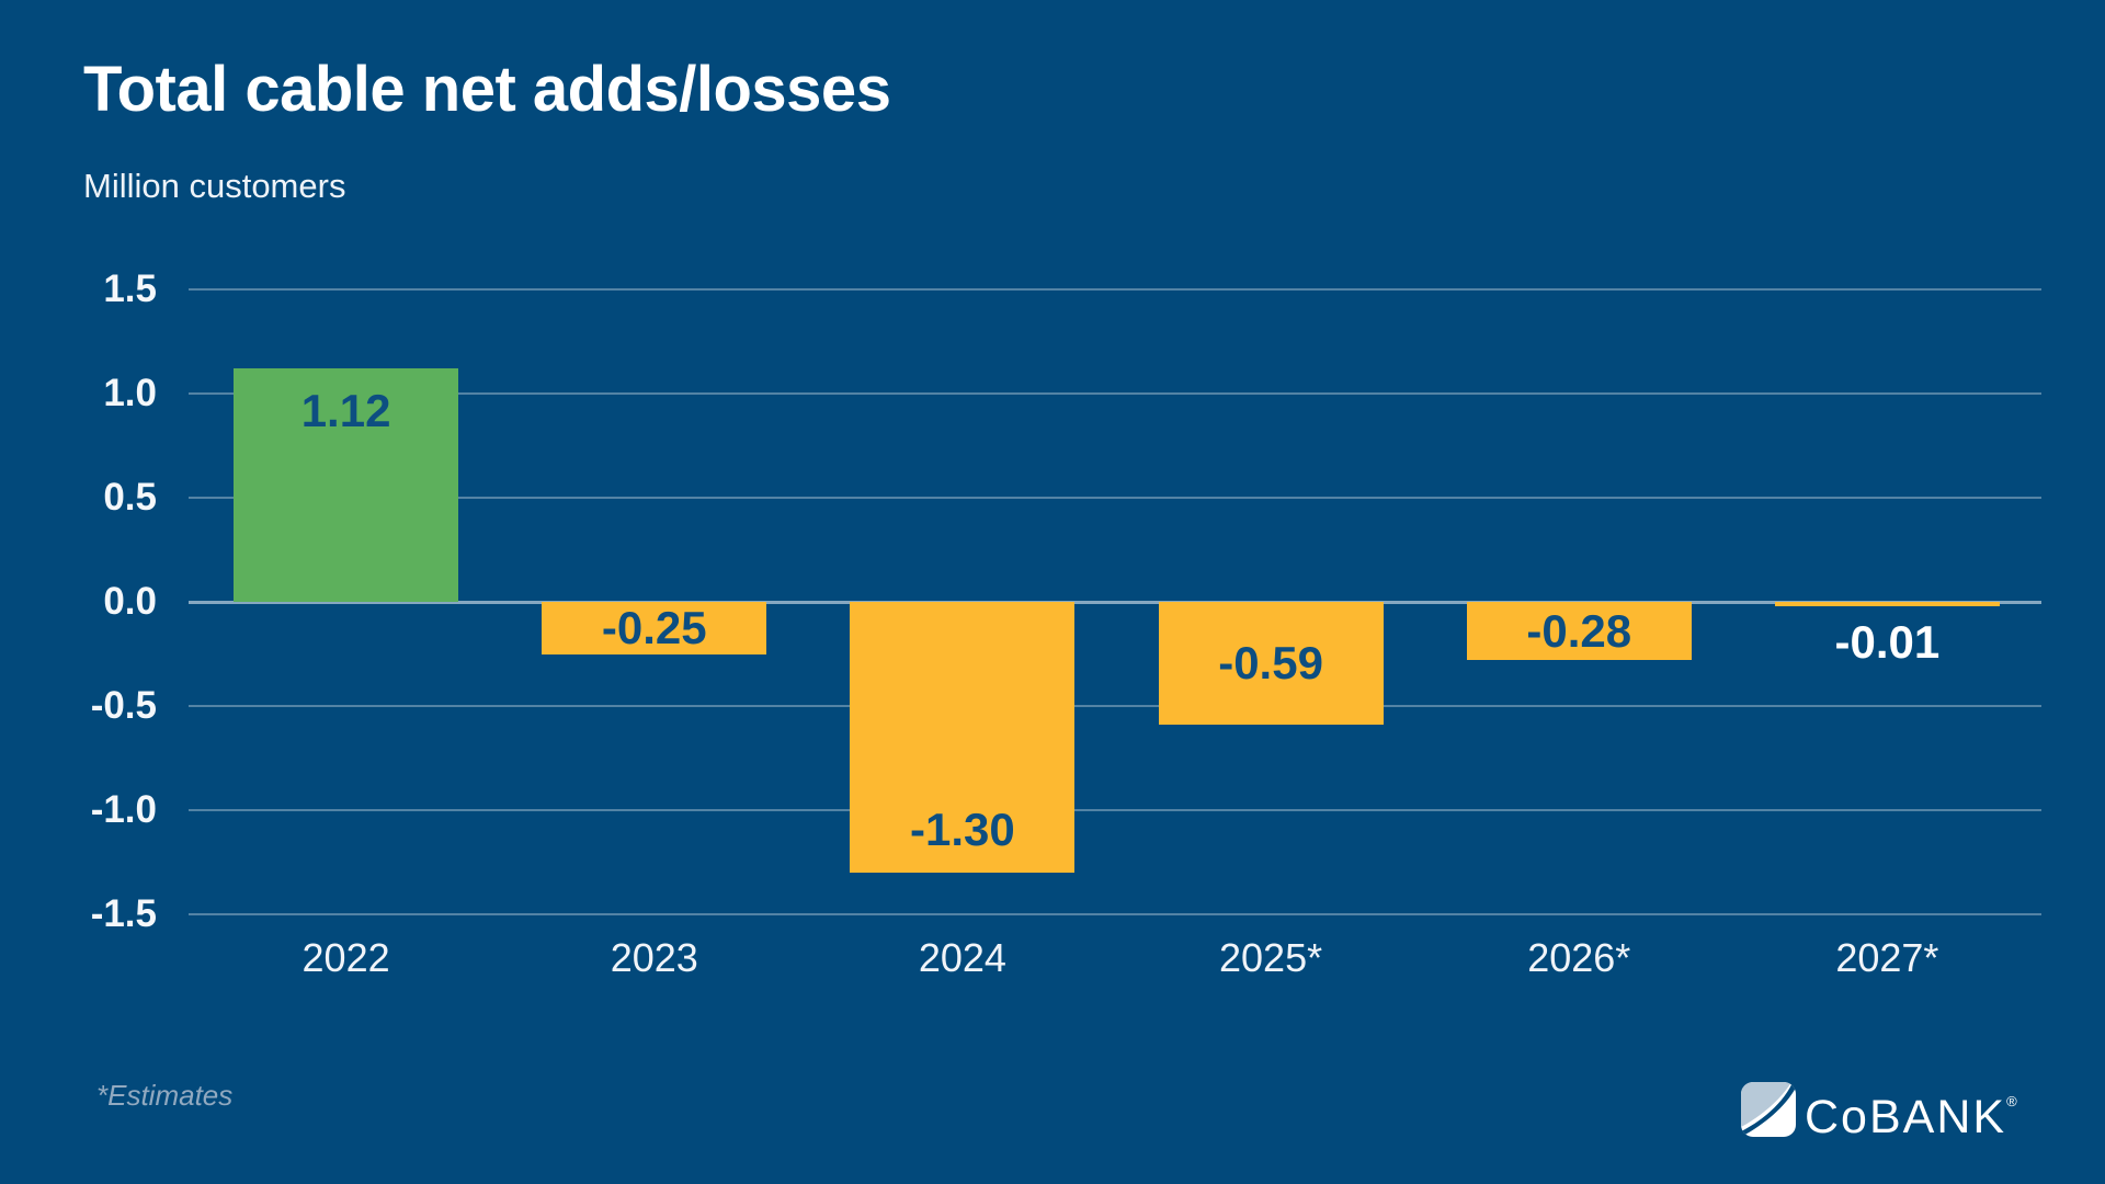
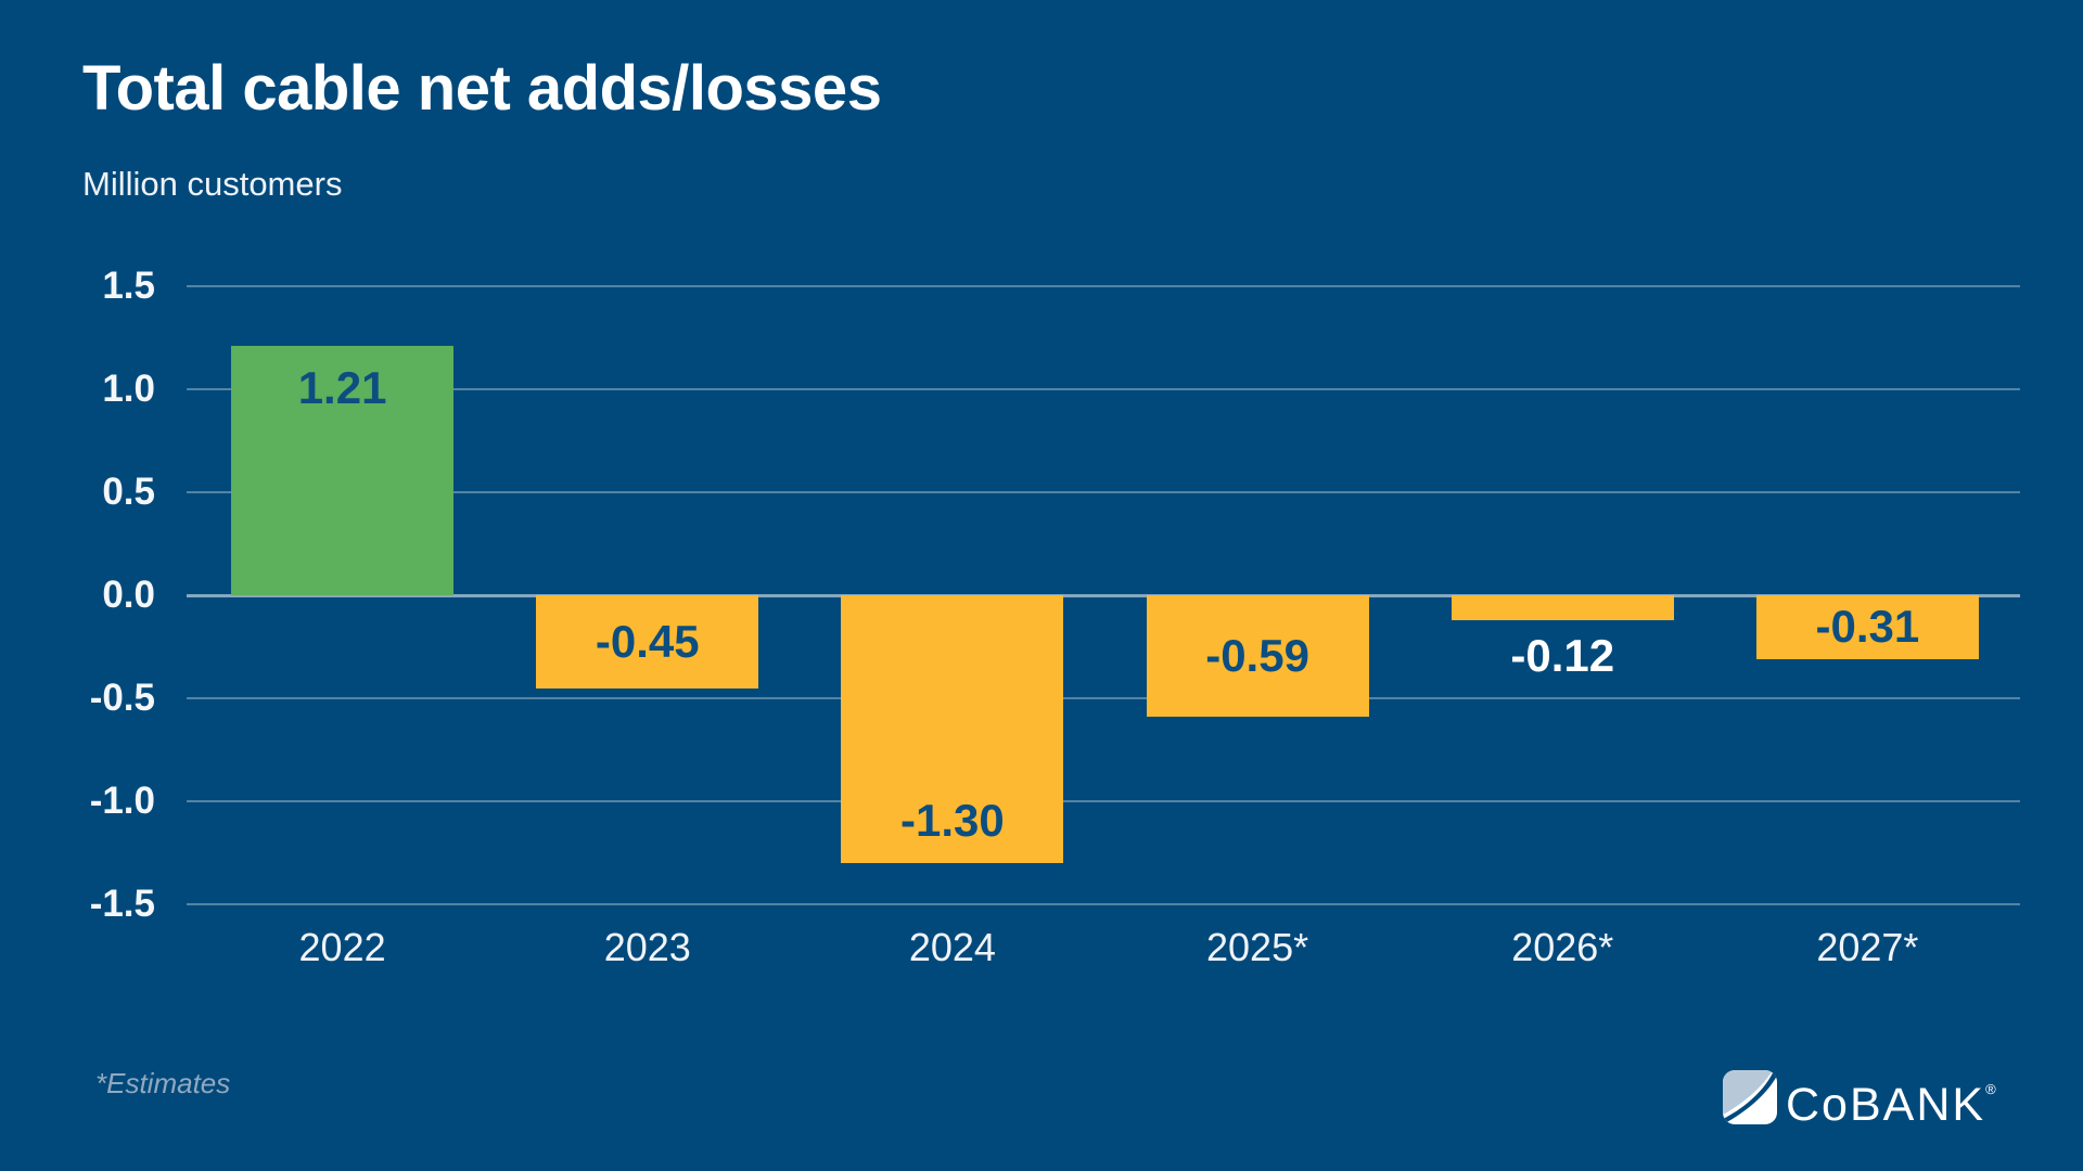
2022: 1.12 -> 1.21
2023: -0.25 -> -0.45
2026*: -0.28 -> -0.12
2027*: -0.01 -> -0.31
